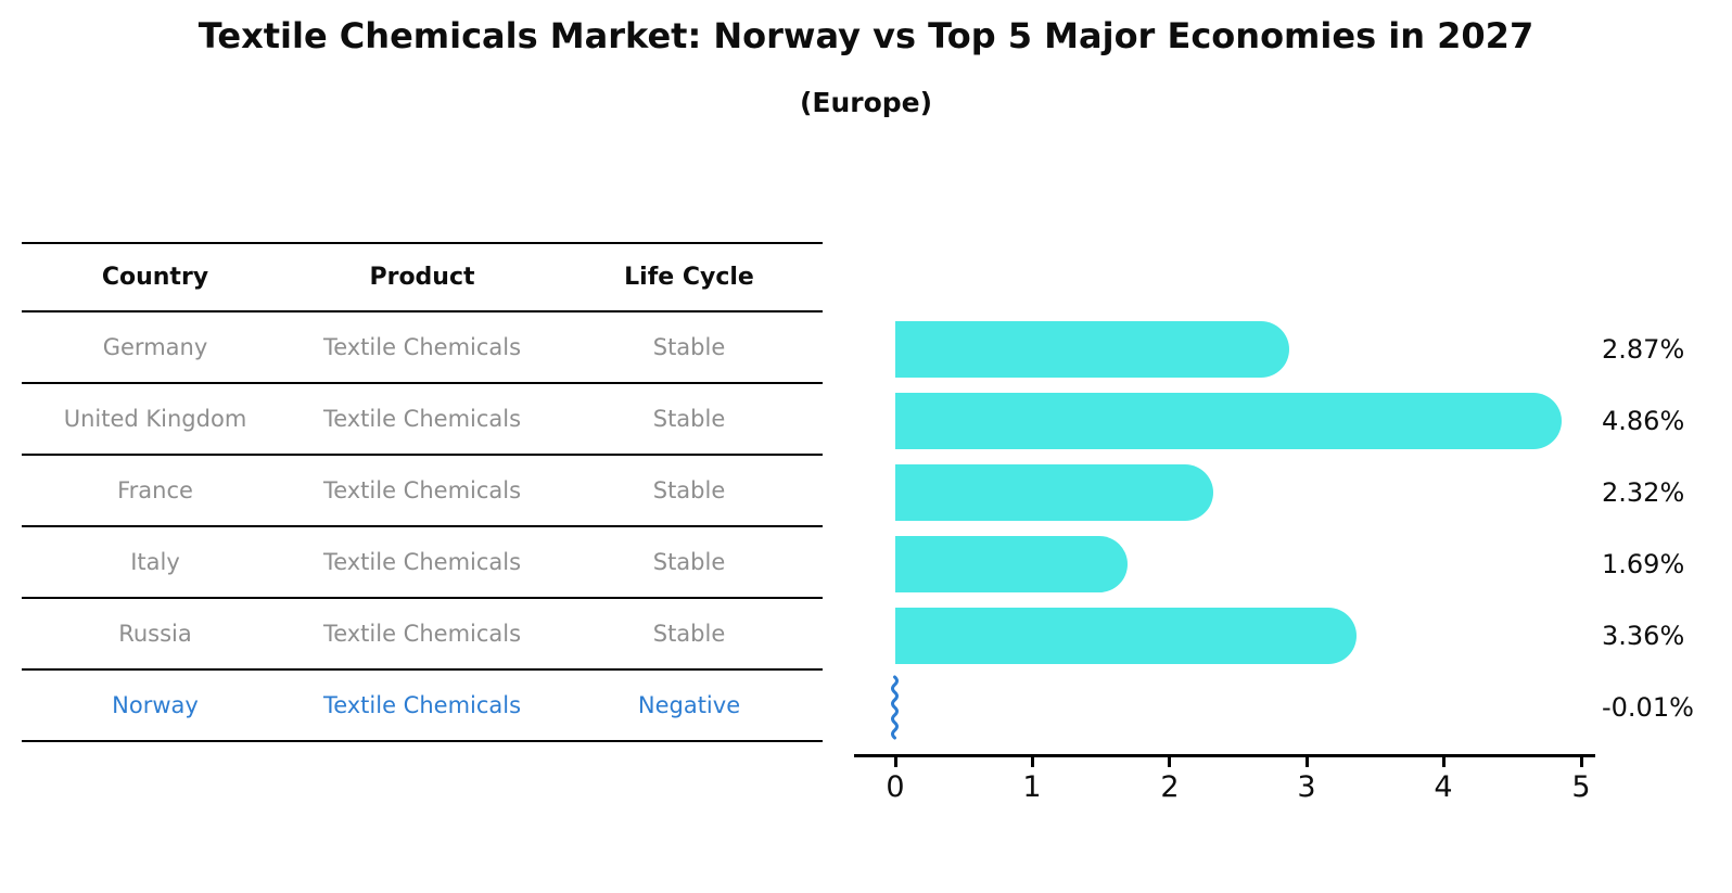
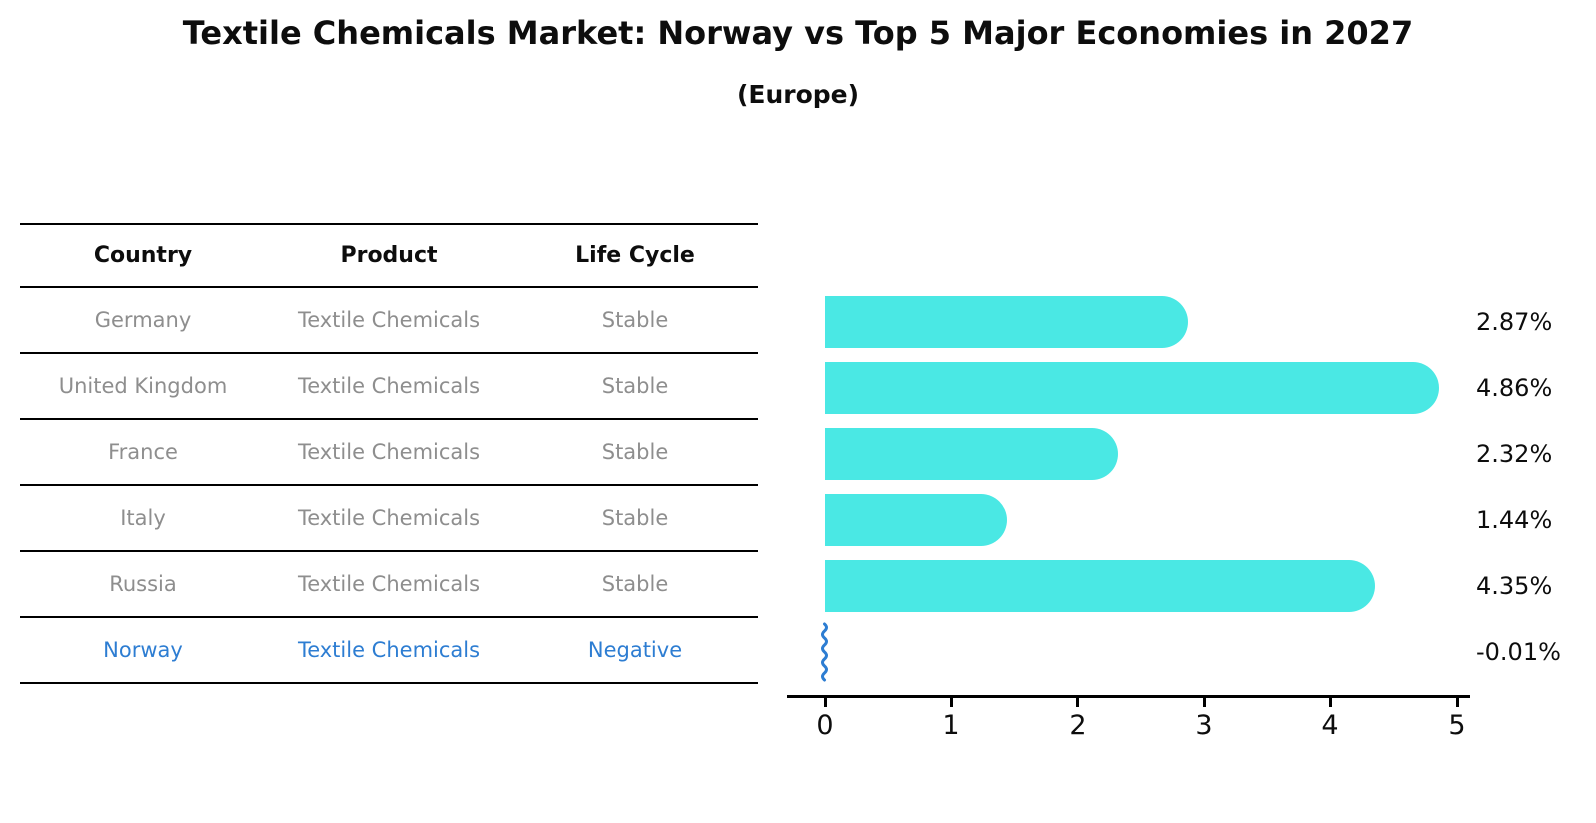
Italy: 1.69% -> 1.44%
Russia: 3.36% -> 4.35%
